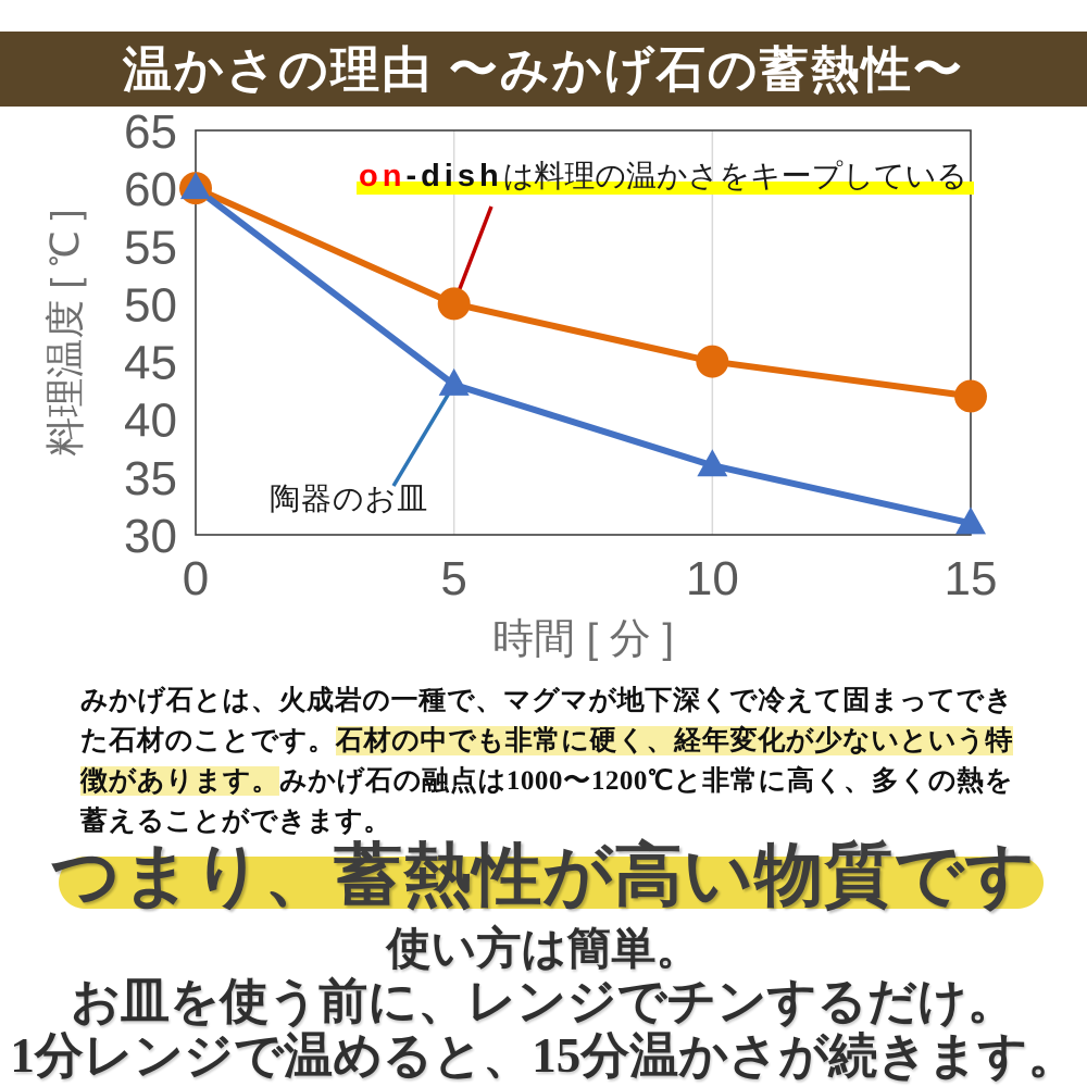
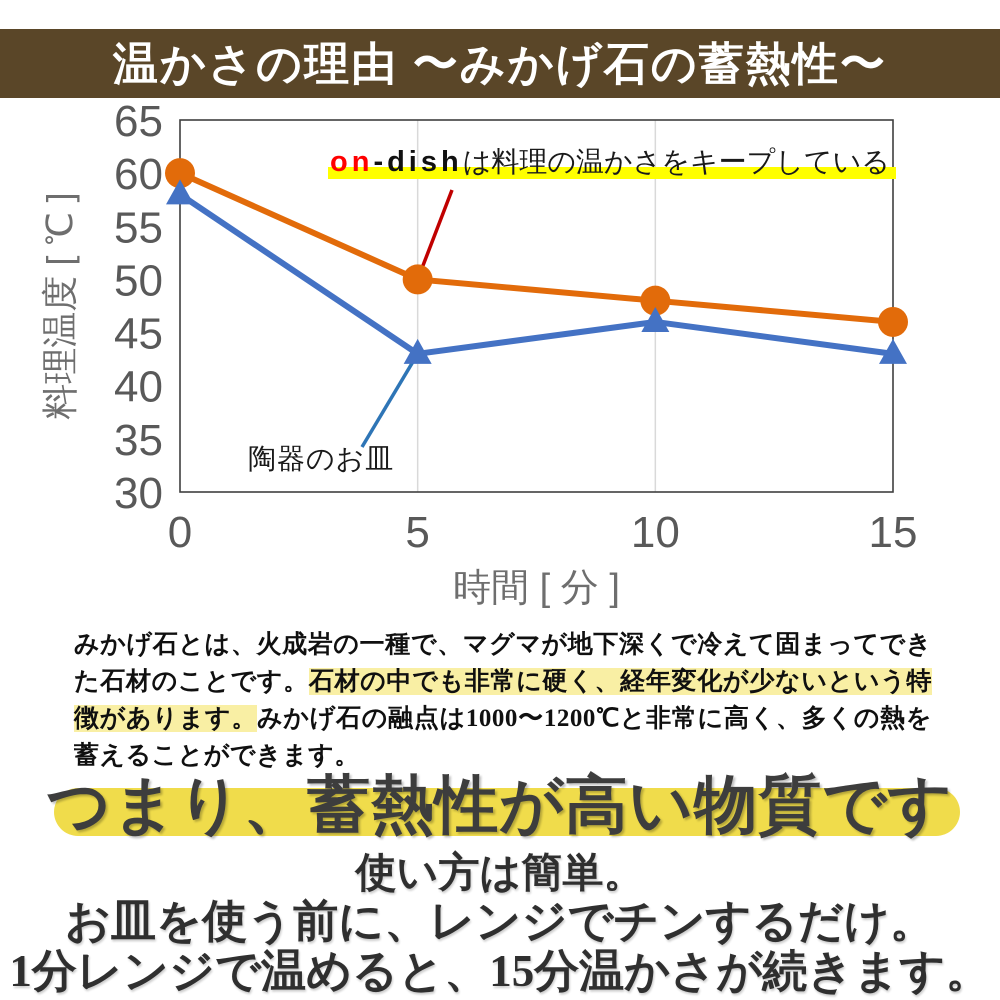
陶器のお皿/0: 60 -> 58
on-dish/10: 45 -> 48
陶器のお皿/10: 36 -> 46
on-dish/15: 42 -> 46
陶器のお皿/15: 31 -> 43
